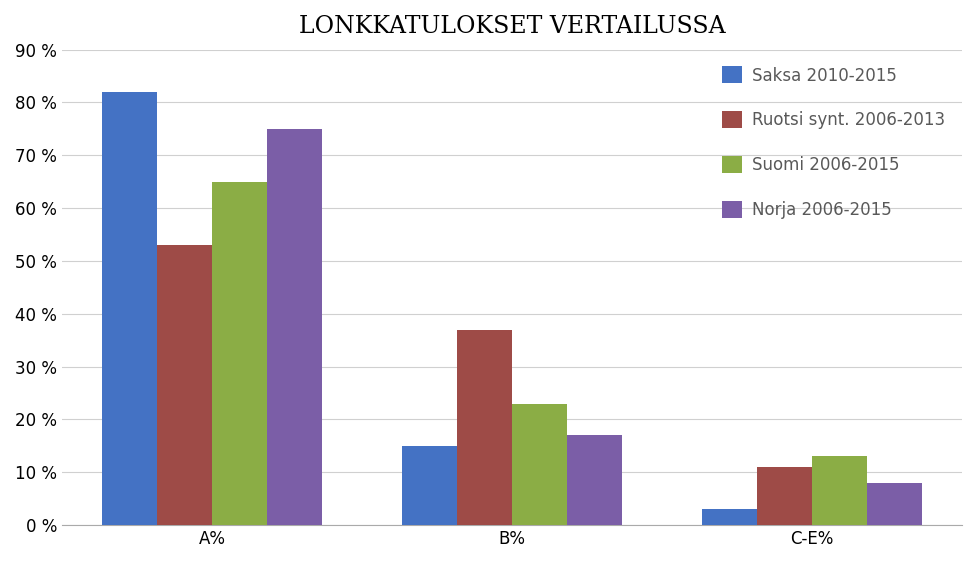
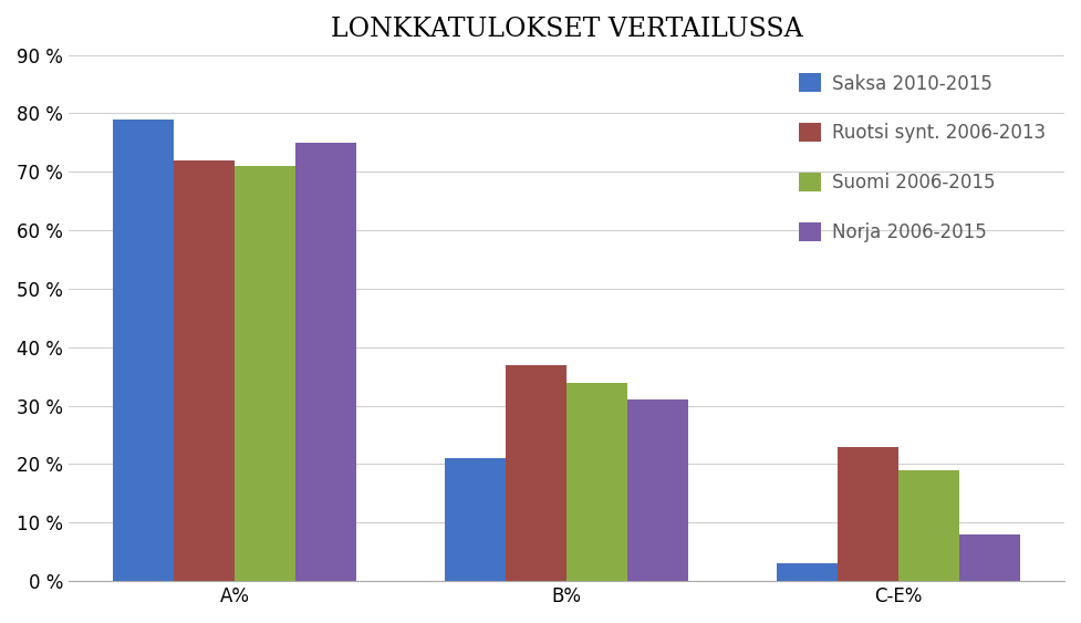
Saksa 2010-2015/A%: 82 % -> 79 %
Ruotsi synt. 2006-2013/A%: 53 % -> 72 %
Suomi 2006-2015/A%: 65 % -> 71 %
Saksa 2010-2015/B%: 15 % -> 21 %
Suomi 2006-2015/B%: 23 % -> 34 %
Norja 2006-2015/B%: 17 % -> 31 %
Ruotsi synt. 2006-2013/C-E%: 11 % -> 23 %
Suomi 2006-2015/C-E%: 13 % -> 19 %
